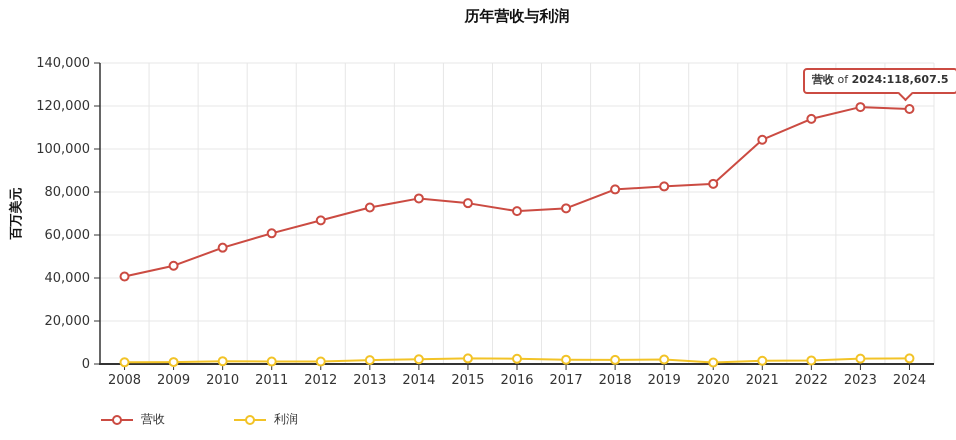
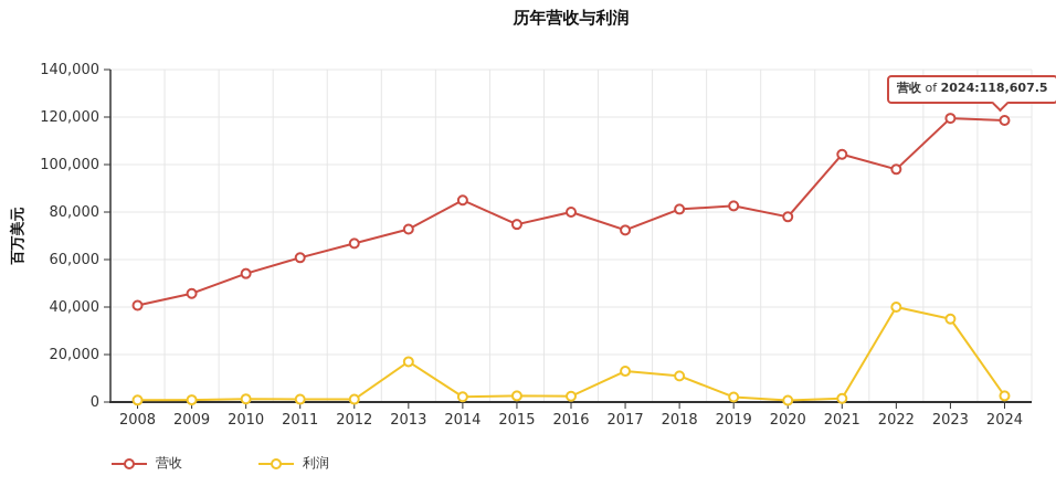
利润/2013: 2000 -> 17000
营收/2014: 77000 -> 85000
营收/2016: 71000 -> 80000
利润/2017: 2000 -> 13000
利润/2018: 2000 -> 11000
营收/2020: 84000 -> 78000
营收/2022: 114000 -> 98000
利润/2022: 2000 -> 40000
利润/2023: 2000 -> 35000
